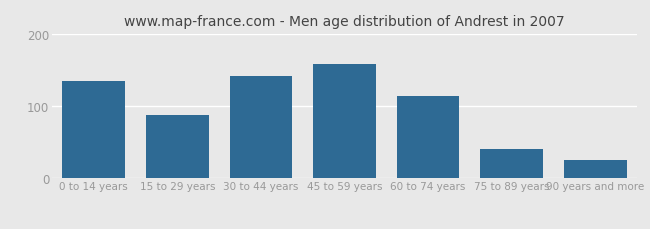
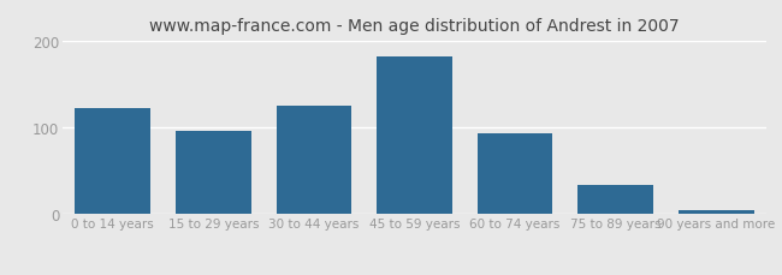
0 to 14 years: 134 -> 122
15 to 29 years: 88 -> 96
30 to 44 years: 142 -> 125
45 to 59 years: 158 -> 182
60 to 74 years: 114 -> 93
75 to 89 years: 40 -> 33
90 years and more: 26 -> 5
